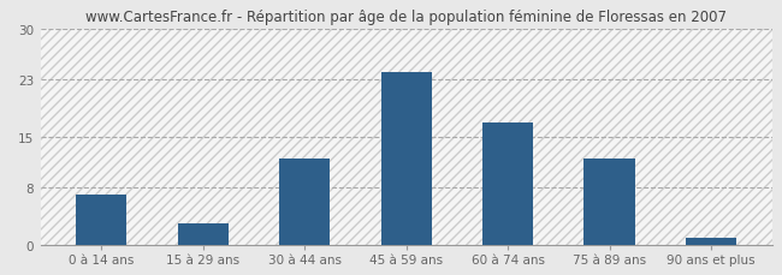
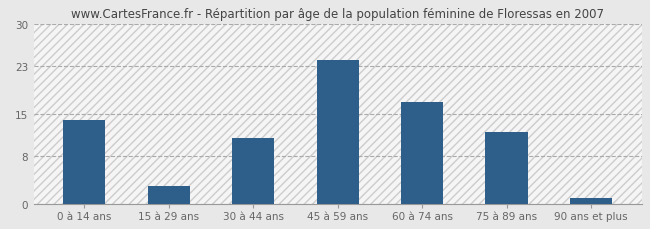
0 à 14 ans: 7 -> 14
30 à 44 ans: 12 -> 11
